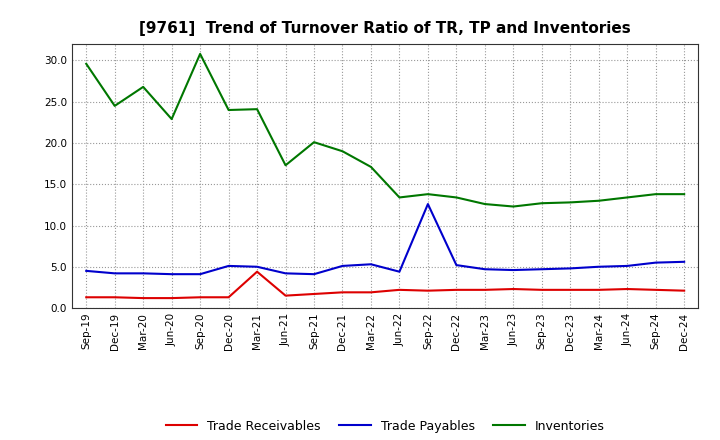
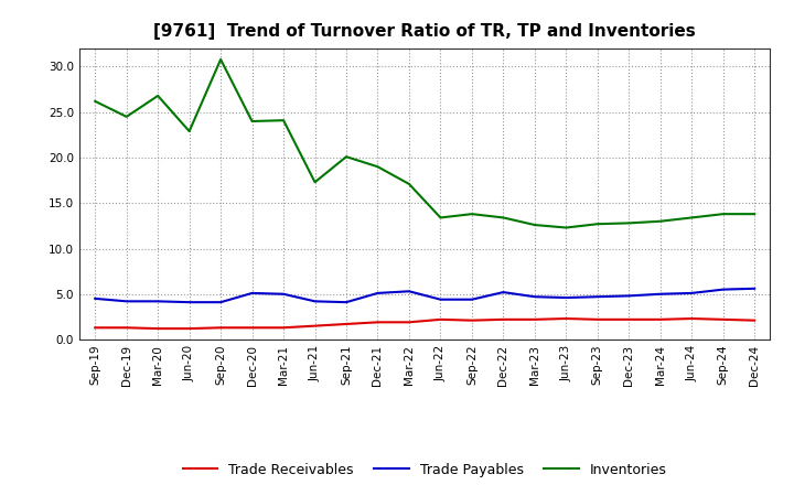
Inventories/Sep-19: 29.6 -> 26.2
Trade Receivables/Mar-21: 4.4 -> 1.3
Trade Payables/Sep-22: 12.6 -> 4.4
